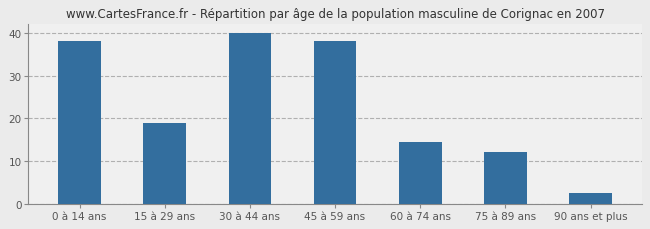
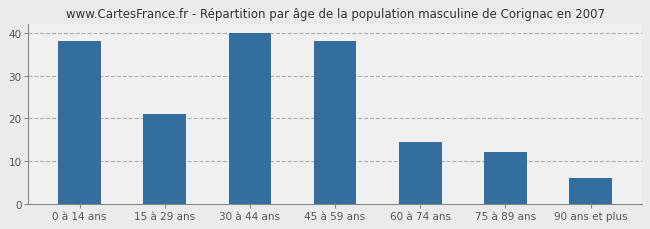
15 à 29 ans: 19.0 -> 21.0
90 ans et plus: 2.5 -> 6.0
